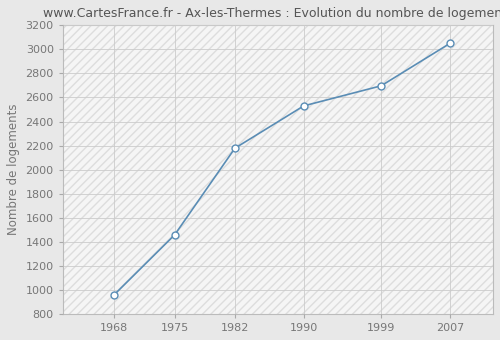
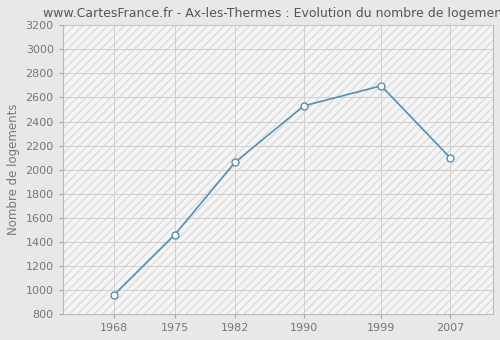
1982: 2180 -> 2060
2007: 3050 -> 2100
